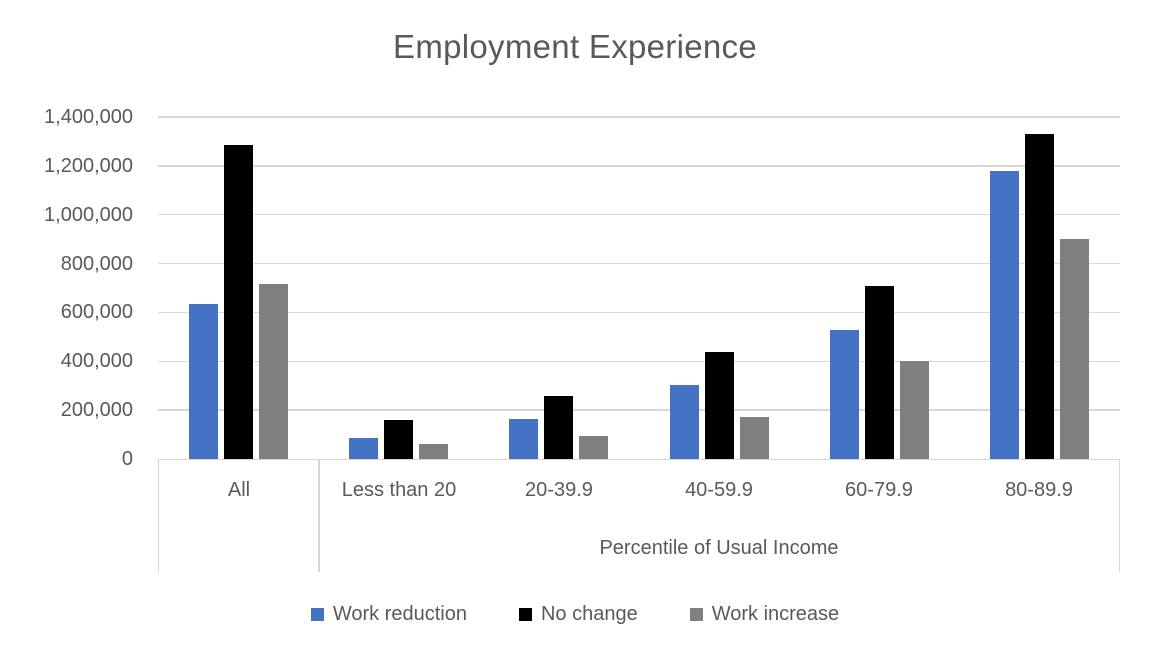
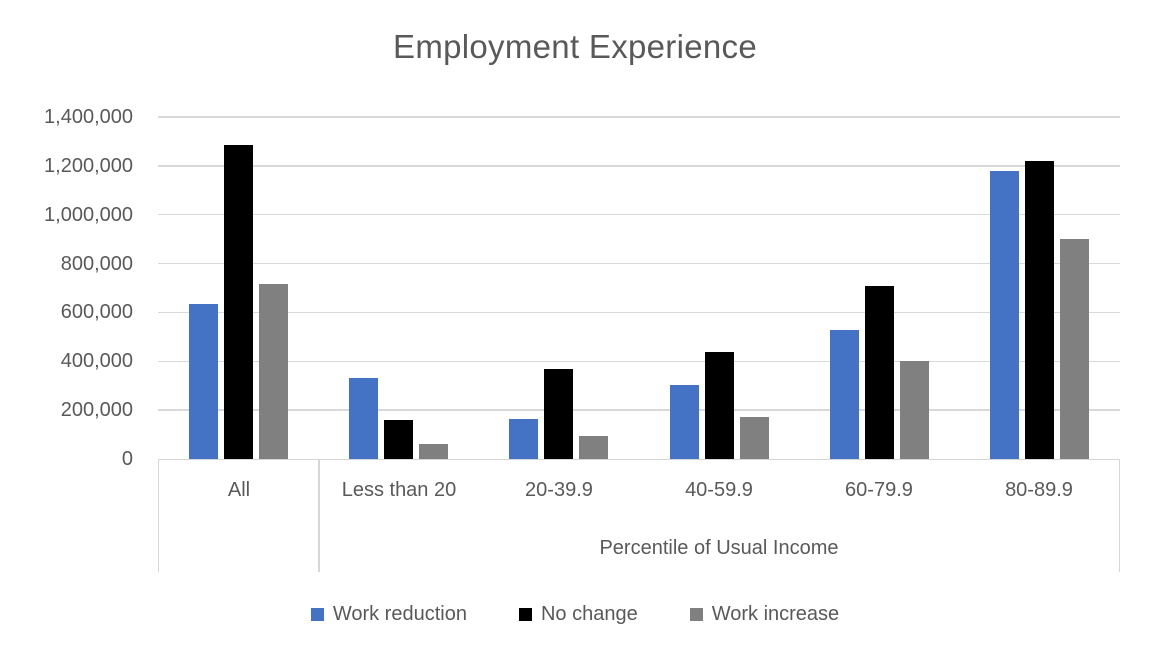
Work reduction/Less than 20: 80000 -> 330000
No change/20-39.9: 260000 -> 370000
No change/80-89.9: 1330000 -> 1220000
